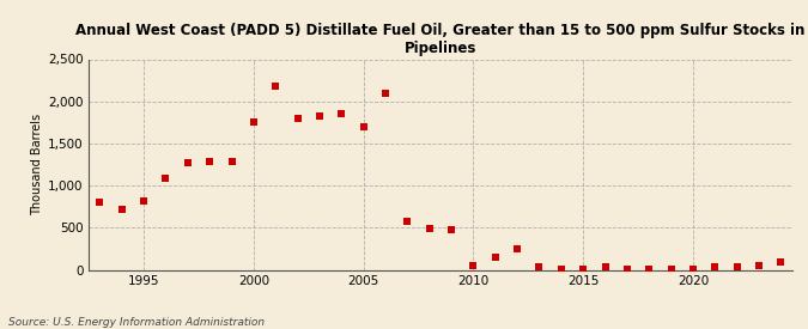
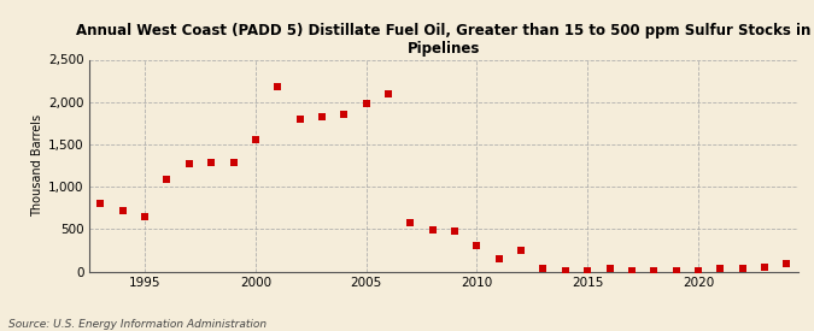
1995: 810 -> 640
2000: 1,760 -> 1,560
2005: 1,700 -> 1,980
2010: 50 -> 300
